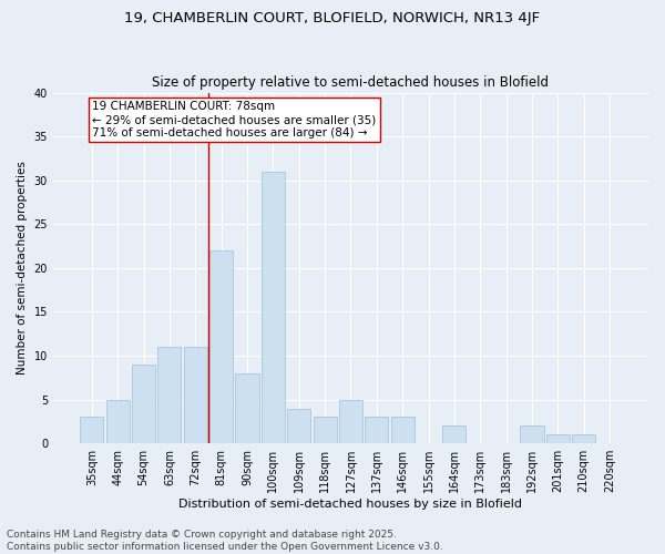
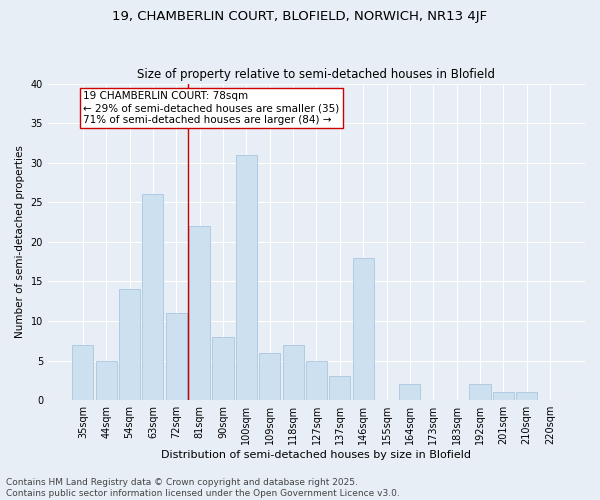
35sqm: 3 -> 7
54sqm: 9 -> 14
63sqm: 11 -> 26
109sqm: 4 -> 6
118sqm: 3 -> 7
146sqm: 3 -> 18
